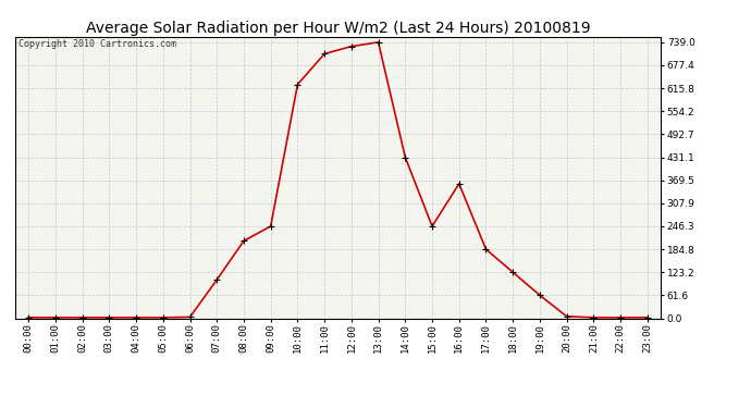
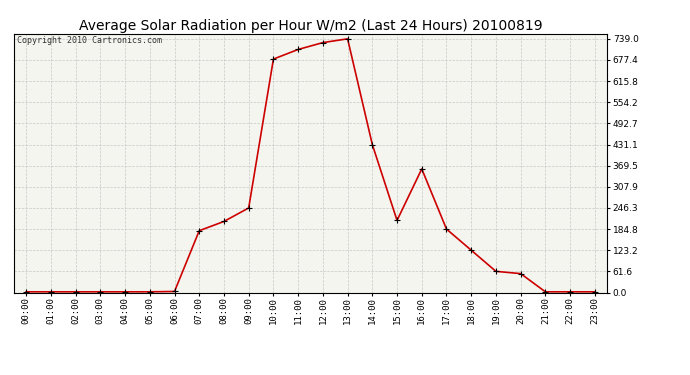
07:00: 103 -> 180
10:00: 626 -> 680
15:00: 246 -> 210
20:00: 5 -> 55
